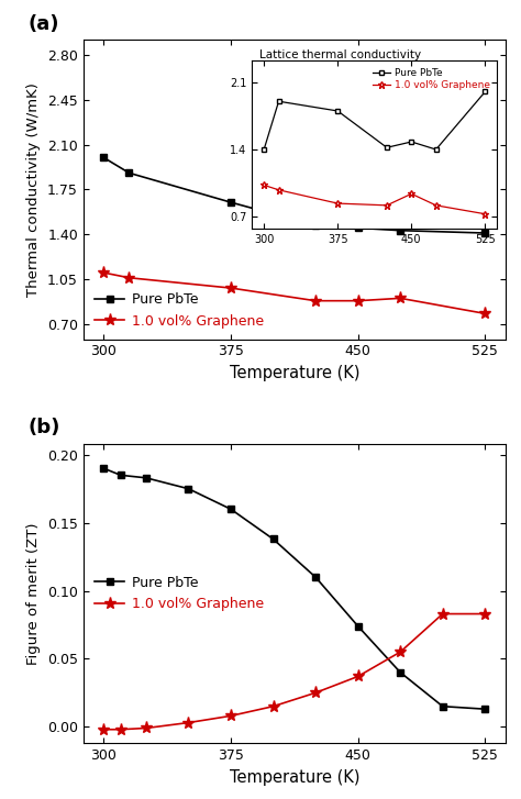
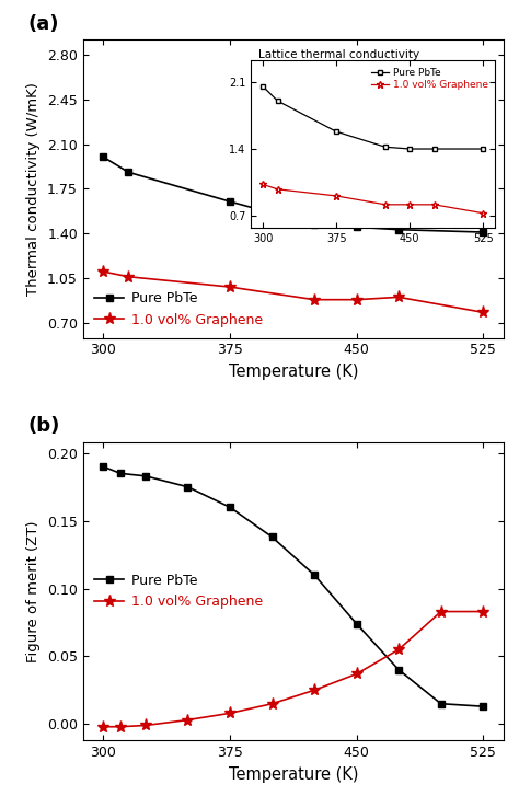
Lattice thermal conductivity/Pure PbTe/300: 1.40 -> 2.05
Lattice thermal conductivity/Pure PbTe/375: 1.80 -> 1.58
Lattice thermal conductivity/1.0 vol% Graphene/375: 0.84 -> 0.91
Lattice thermal conductivity/Pure PbTe/450: 1.48 -> 1.40
Lattice thermal conductivity/1.0 vol% Graphene/450: 0.94 -> 0.82
Lattice thermal conductivity/Pure PbTe/525: 2.00 -> 1.40
